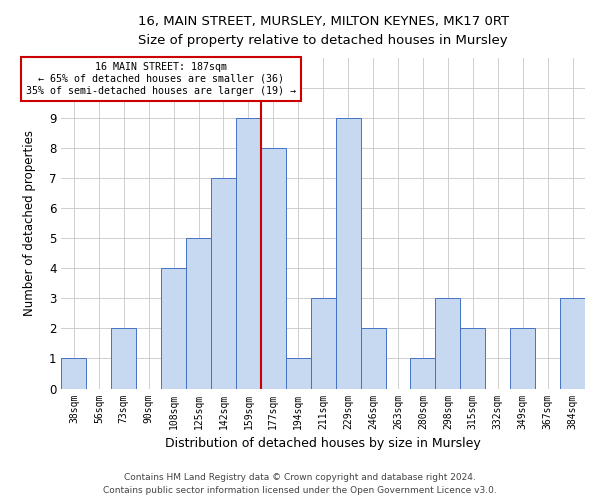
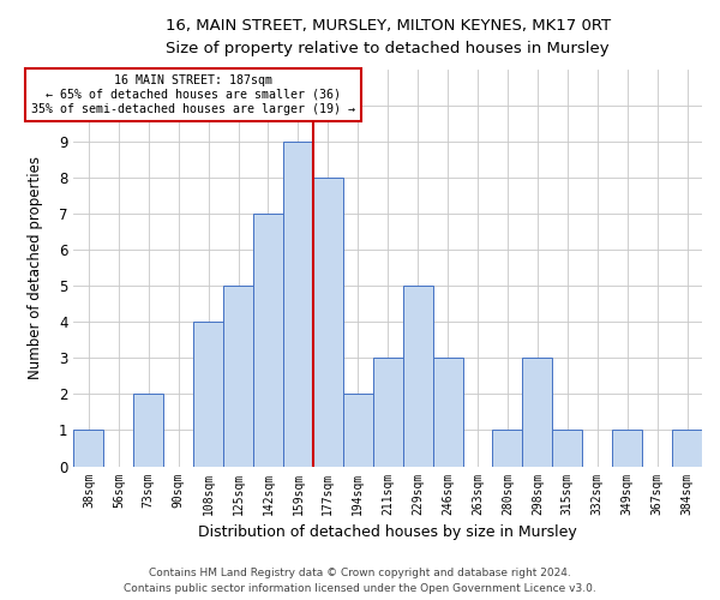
194sqm: 1 -> 2
229sqm: 9 -> 5
246sqm: 2 -> 3
315sqm: 2 -> 1
349sqm: 2 -> 1
384sqm: 3 -> 1
